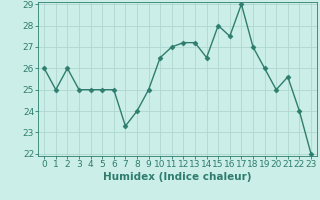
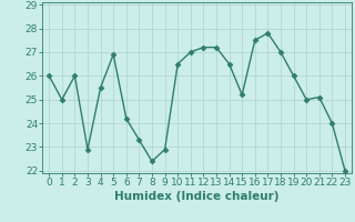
3: 25.0 -> 22.9
4: 25.0 -> 25.5
5: 25.0 -> 26.9
6: 25.0 -> 24.2
8: 24.0 -> 22.4
9: 25.0 -> 22.9
15: 28.0 -> 25.2
17: 29.0 -> 27.8
21: 25.6 -> 25.1
